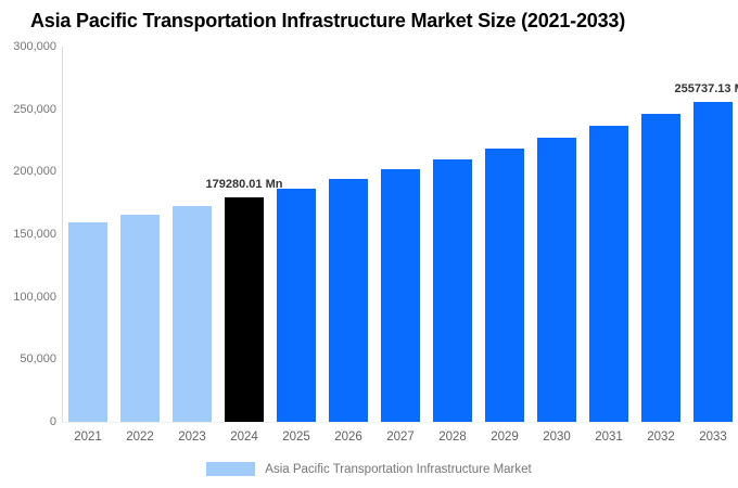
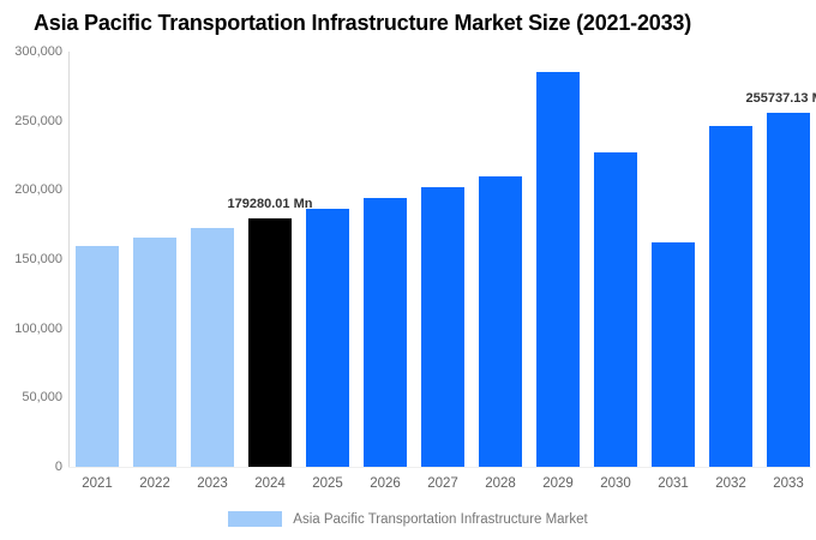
2029: 218000 -> 285000
2031: 236000 -> 162000
